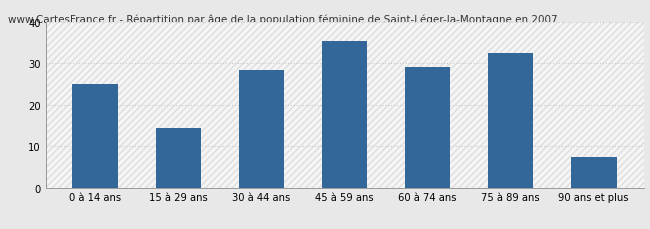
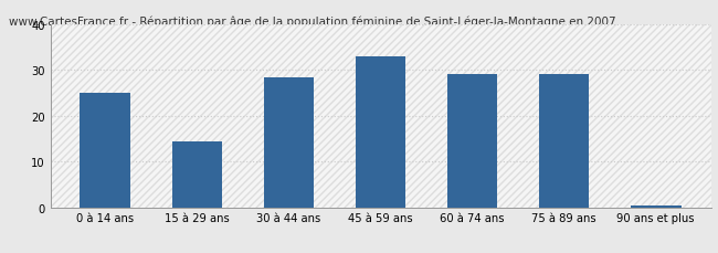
45 à 59 ans: 35.5 -> 33.0
75 à 89 ans: 32.5 -> 29.2
90 ans et plus: 7.5 -> 0.5
